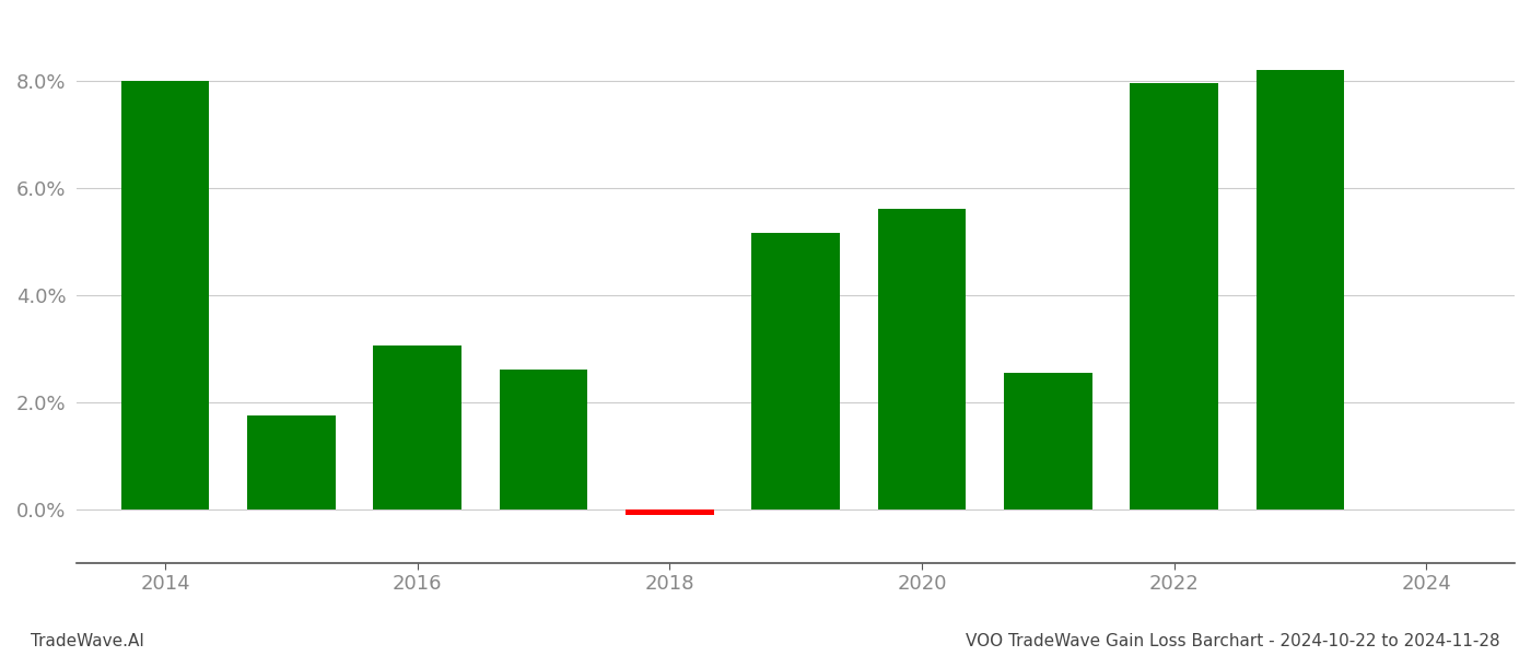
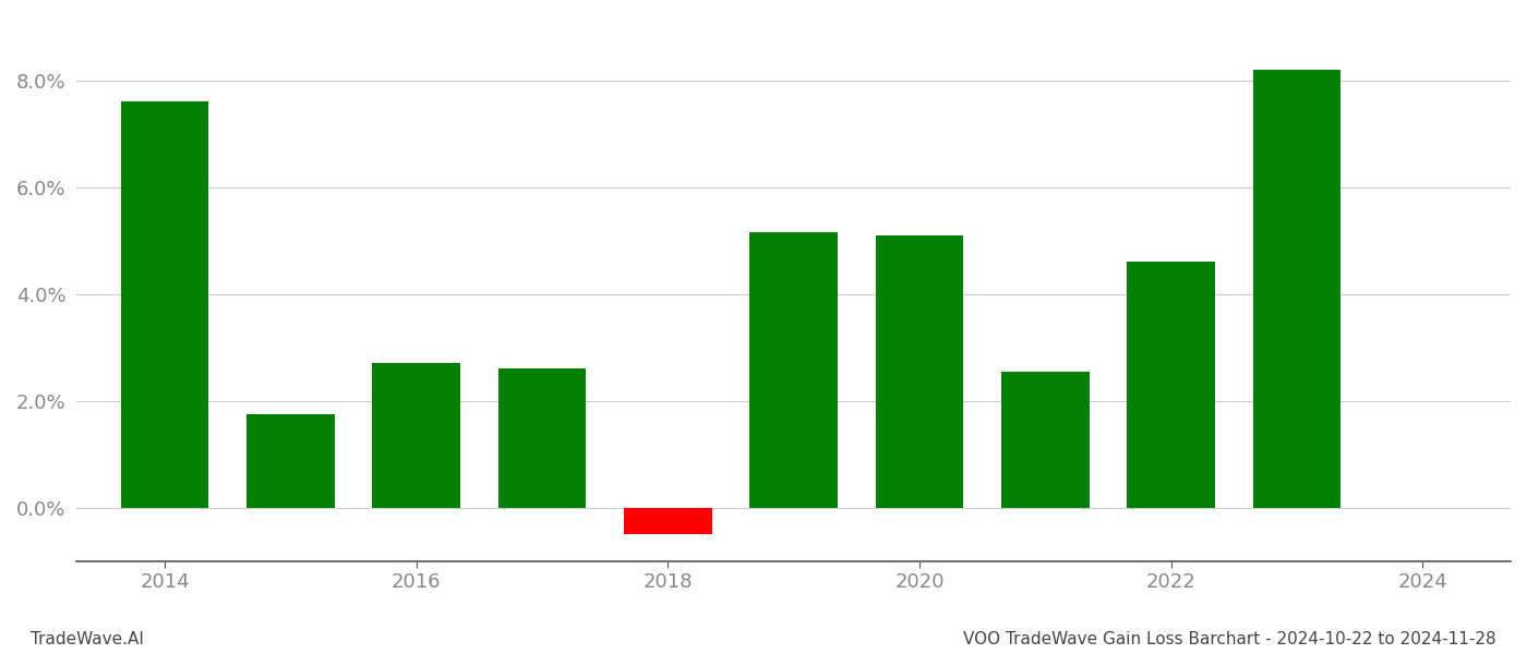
2014: 8.00% -> 7.60%
2016: 3.05% -> 2.70%
2018: -0.10% -> -0.50%
2020: 5.60% -> 5.10%
2022: 7.95% -> 4.60%
